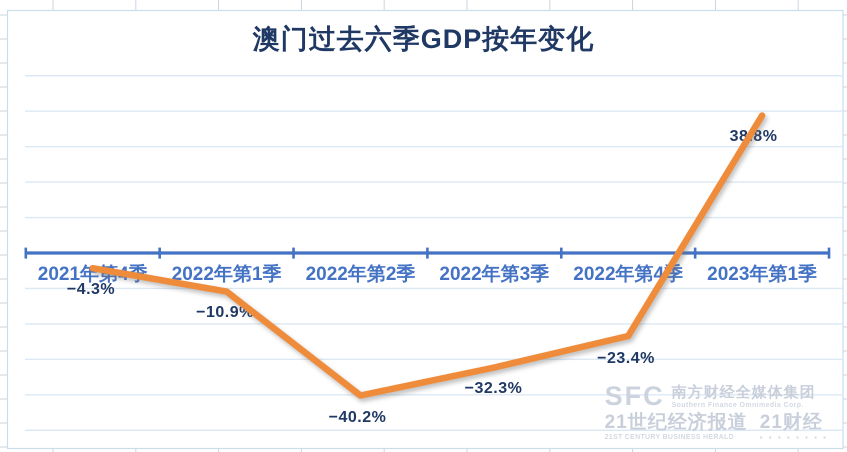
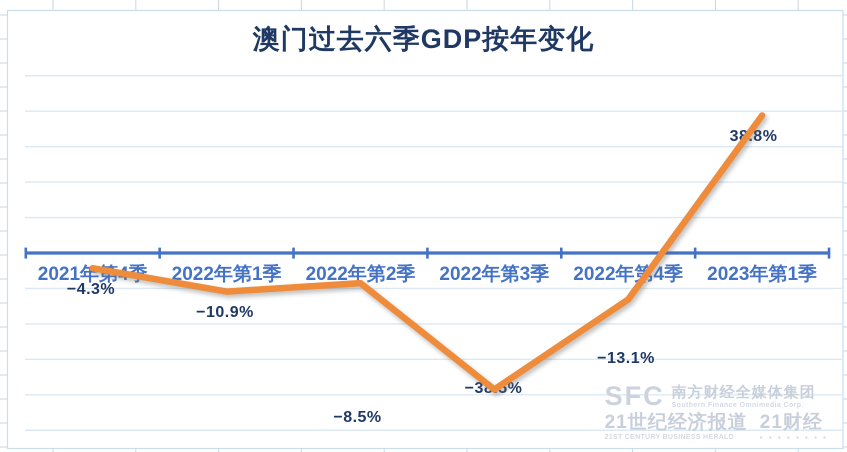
2022年第2季: −40.2% -> −8.5%
2022年第3季: −32.3% -> −38.5%
2022年第4季: −23.4% -> −13.1%
